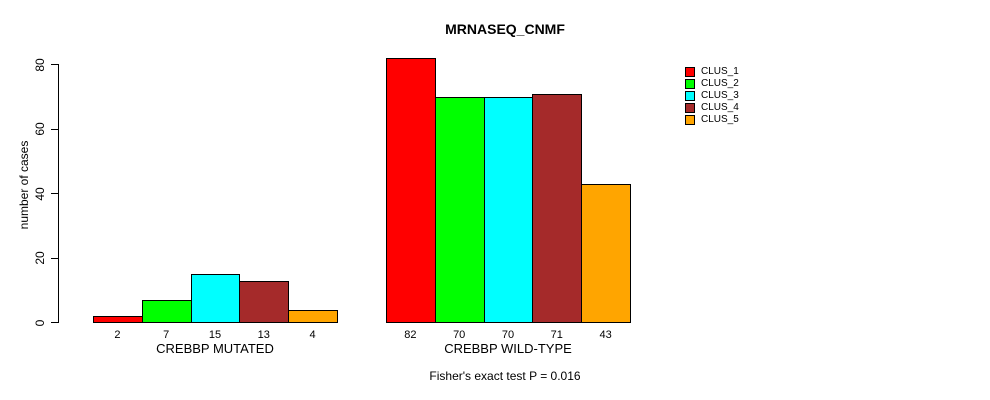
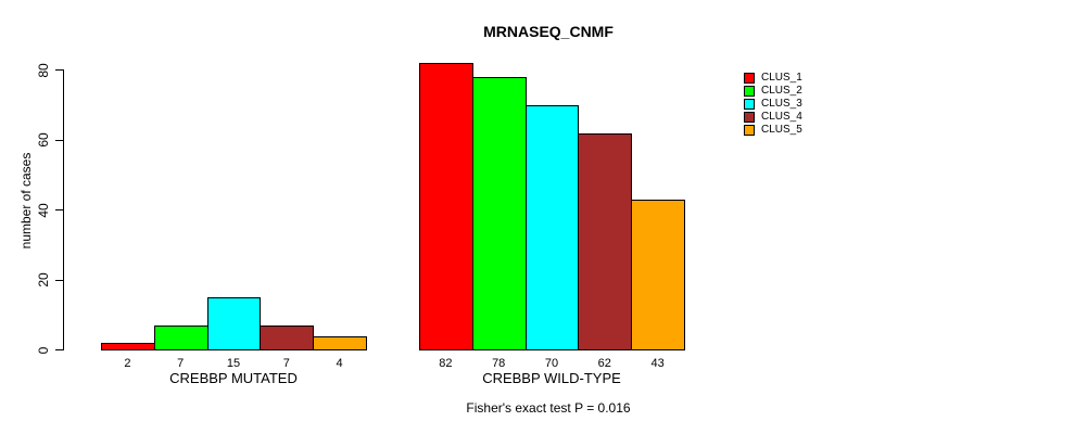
CLUS_4/CREBBP MUTATED: 13 -> 7
CLUS_2/CREBBP WILD-TYPE: 70 -> 78
CLUS_4/CREBBP WILD-TYPE: 71 -> 62
